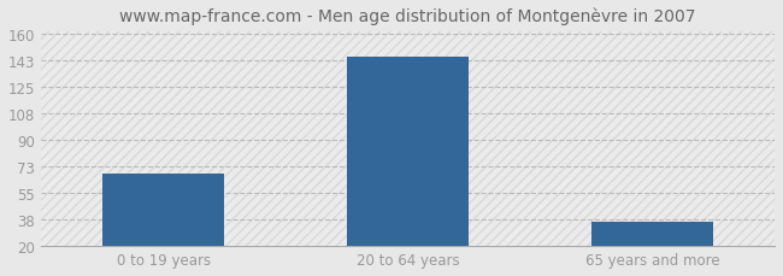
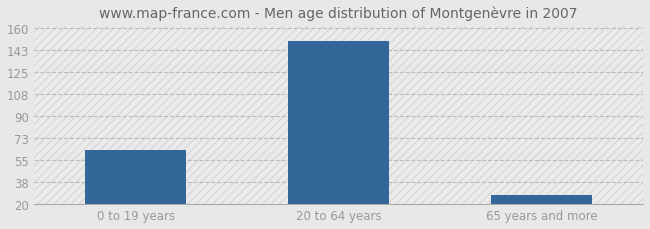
0 to 19 years: 68 -> 63
20 to 64 years: 145 -> 150
65 years and more: 36 -> 27
